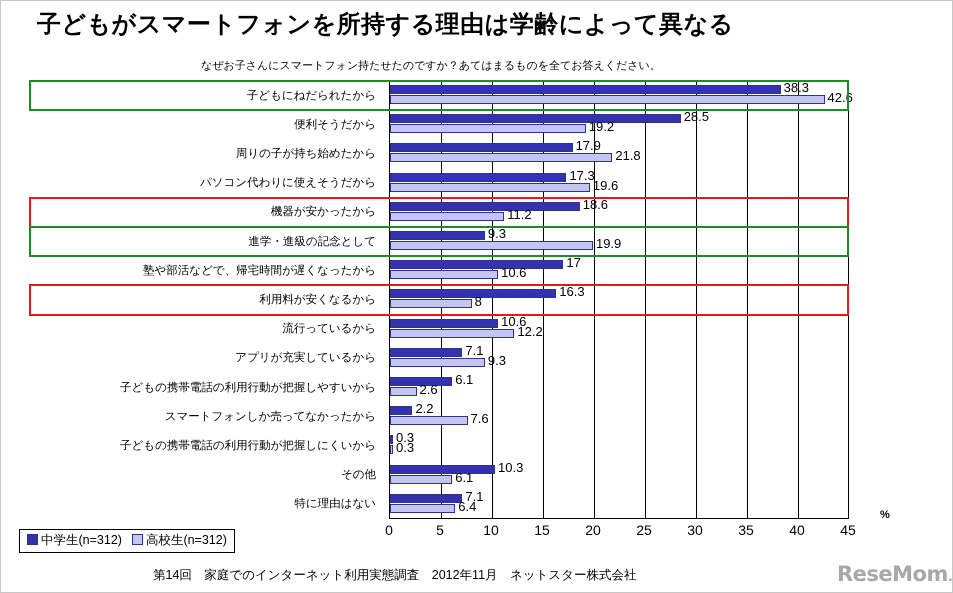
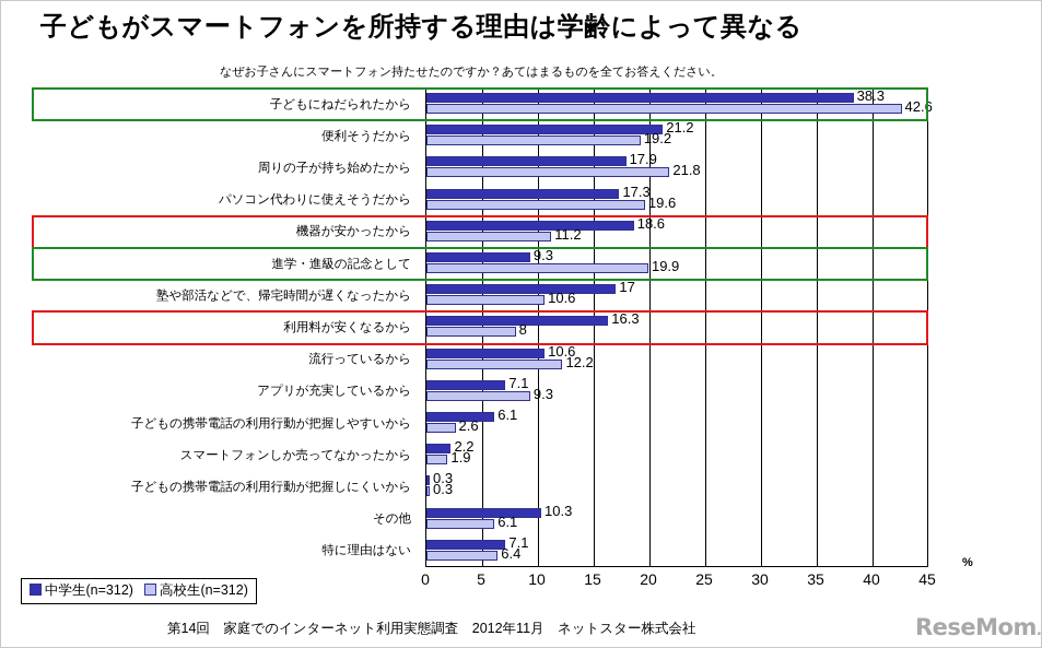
中学生(n=312)/便利そうだから: 28.5 -> 21.2
高校生(n=312)/スマートフォンしか売ってなかったから: 7.6 -> 1.9
